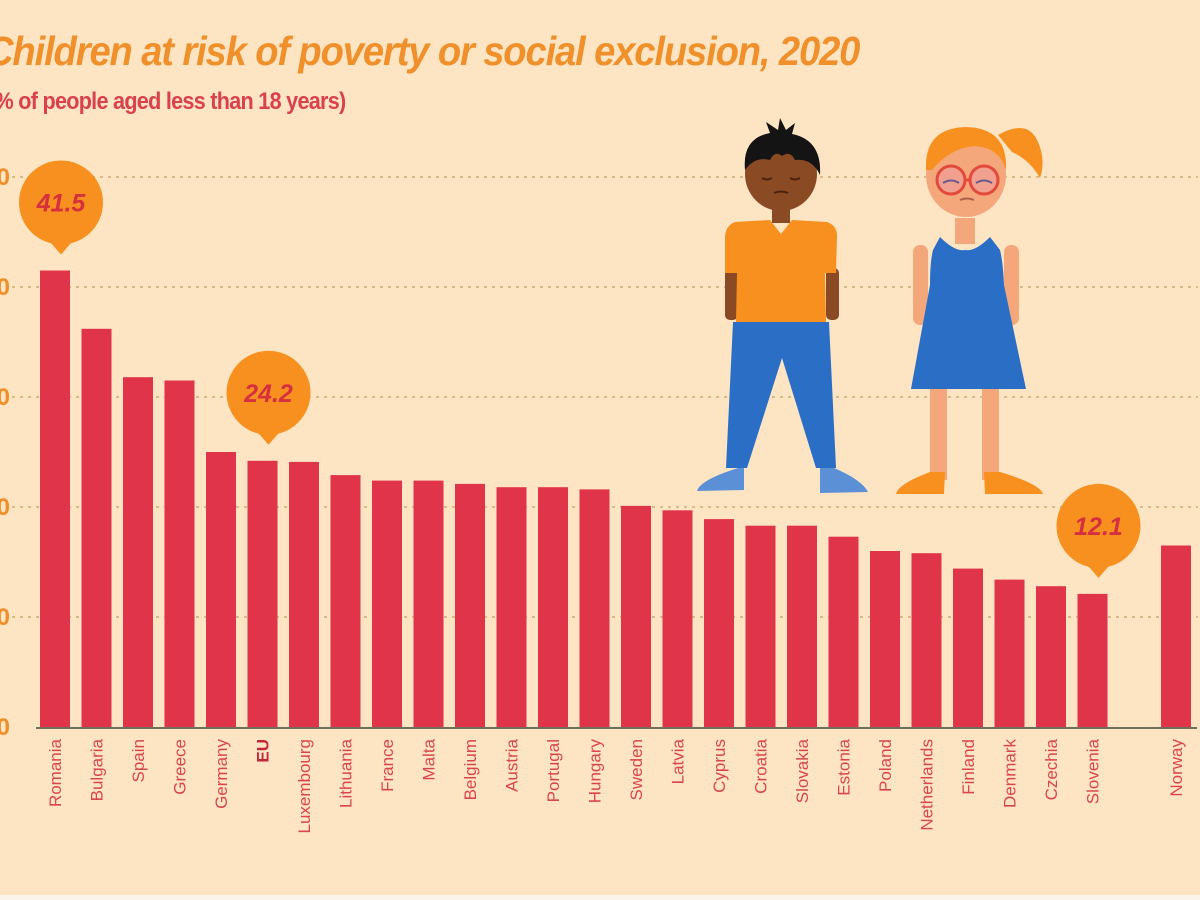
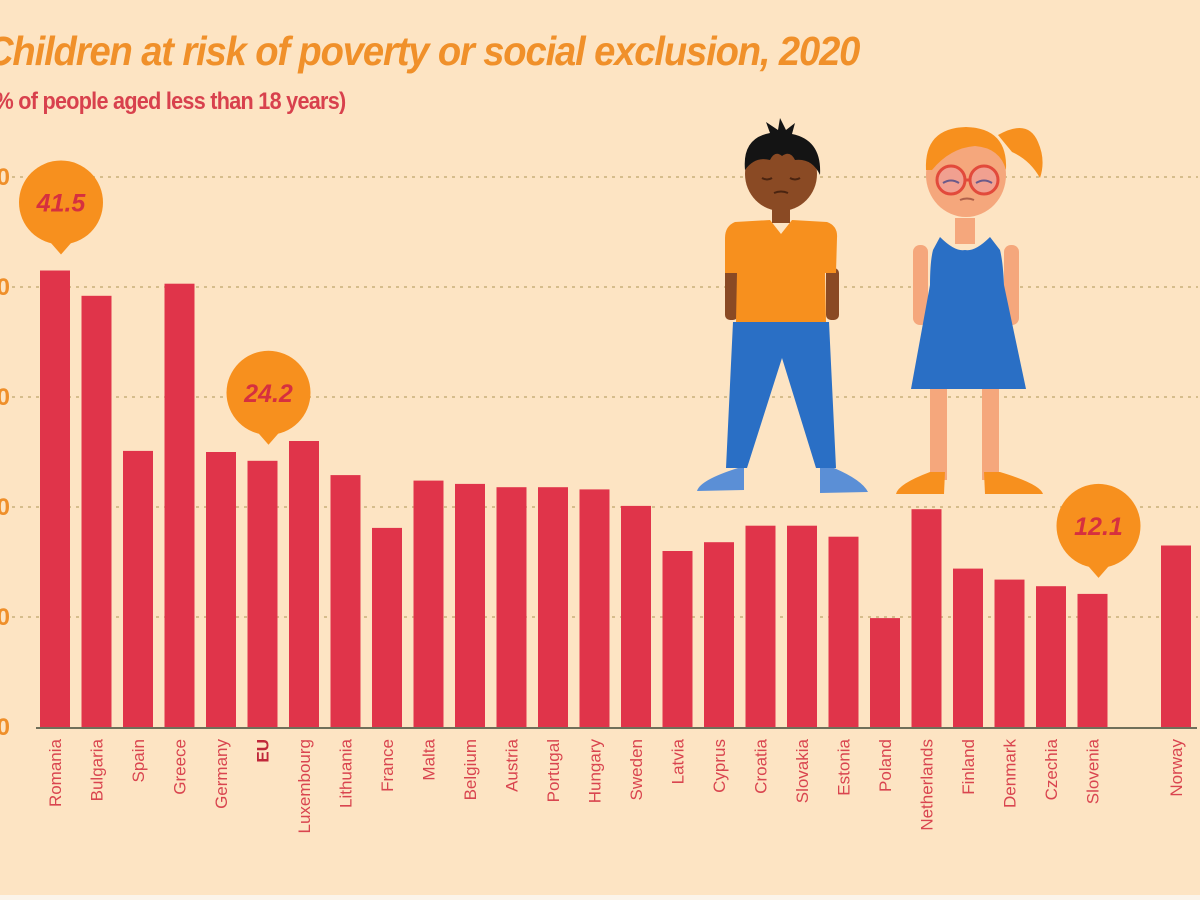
Bulgaria: 36.2 -> 39.2
Spain: 31.8 -> 25.1
Greece: 31.5 -> 40.3
Luxembourg: 24.1 -> 26.0
France: 22.4 -> 18.1
Latvia: 19.7 -> 16.0
Cyprus: 18.9 -> 16.8
Poland: 16.0 -> 9.9
Netherlands: 15.8 -> 19.8
